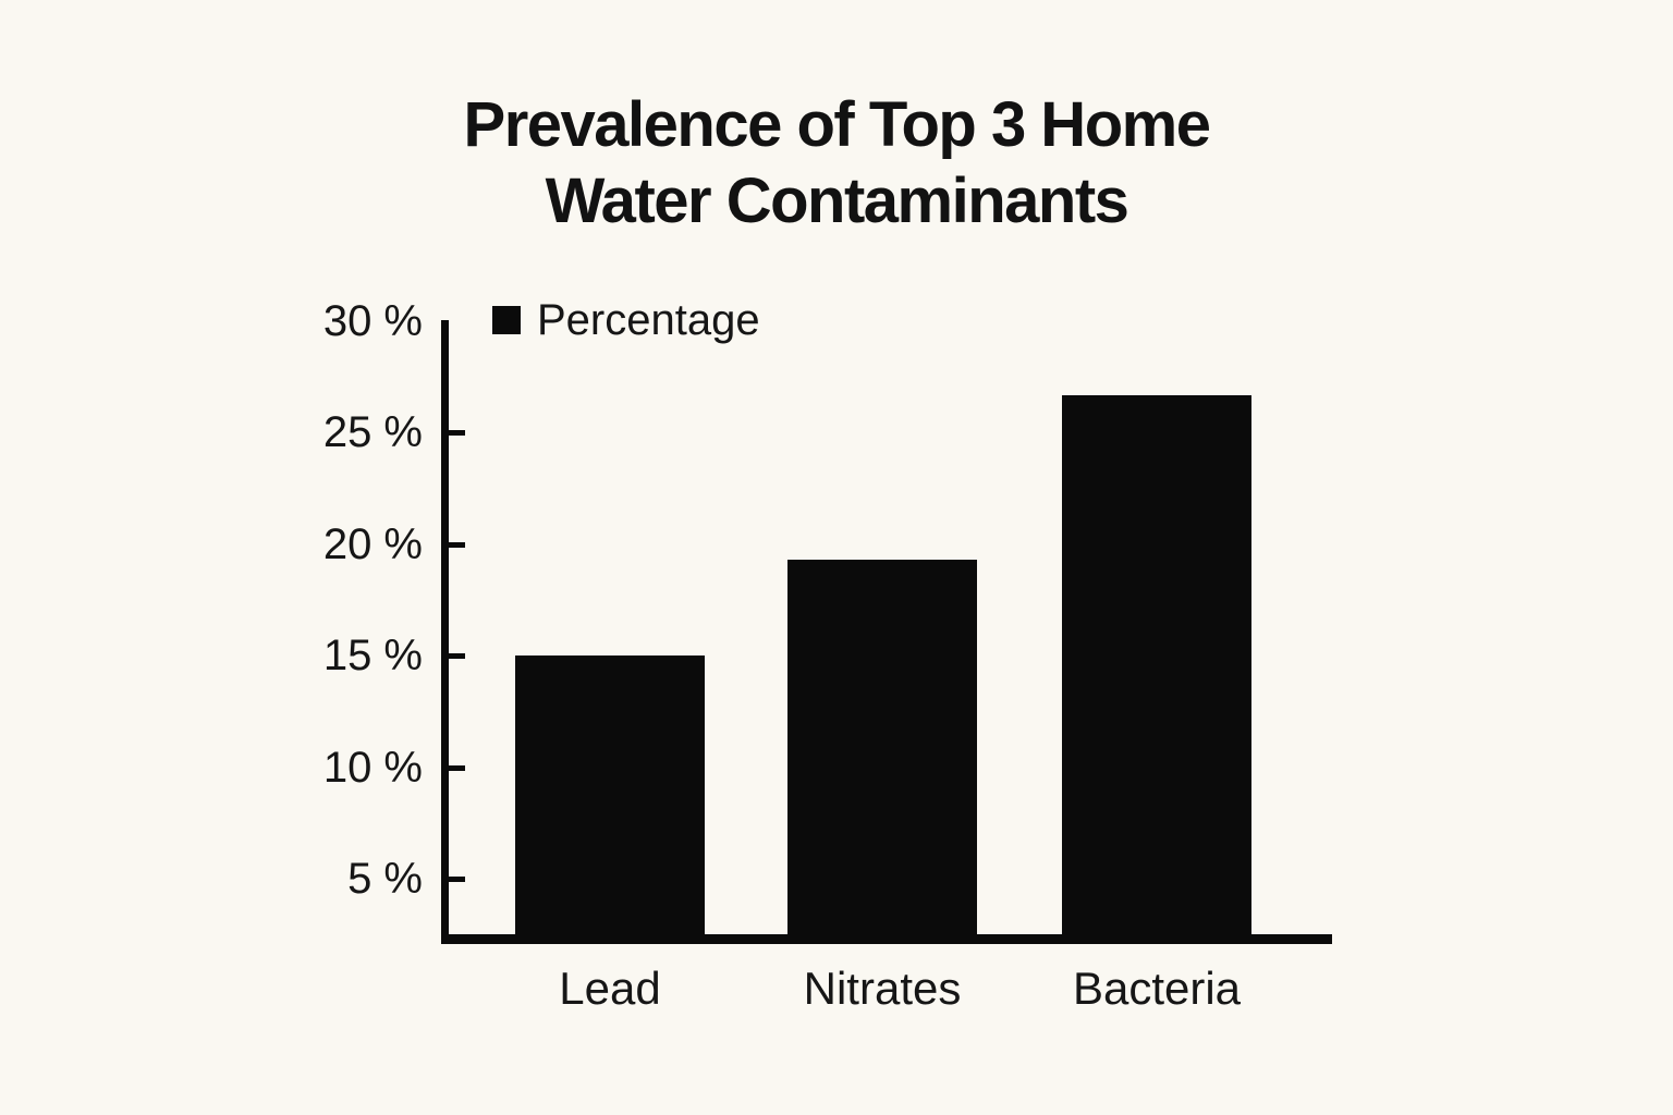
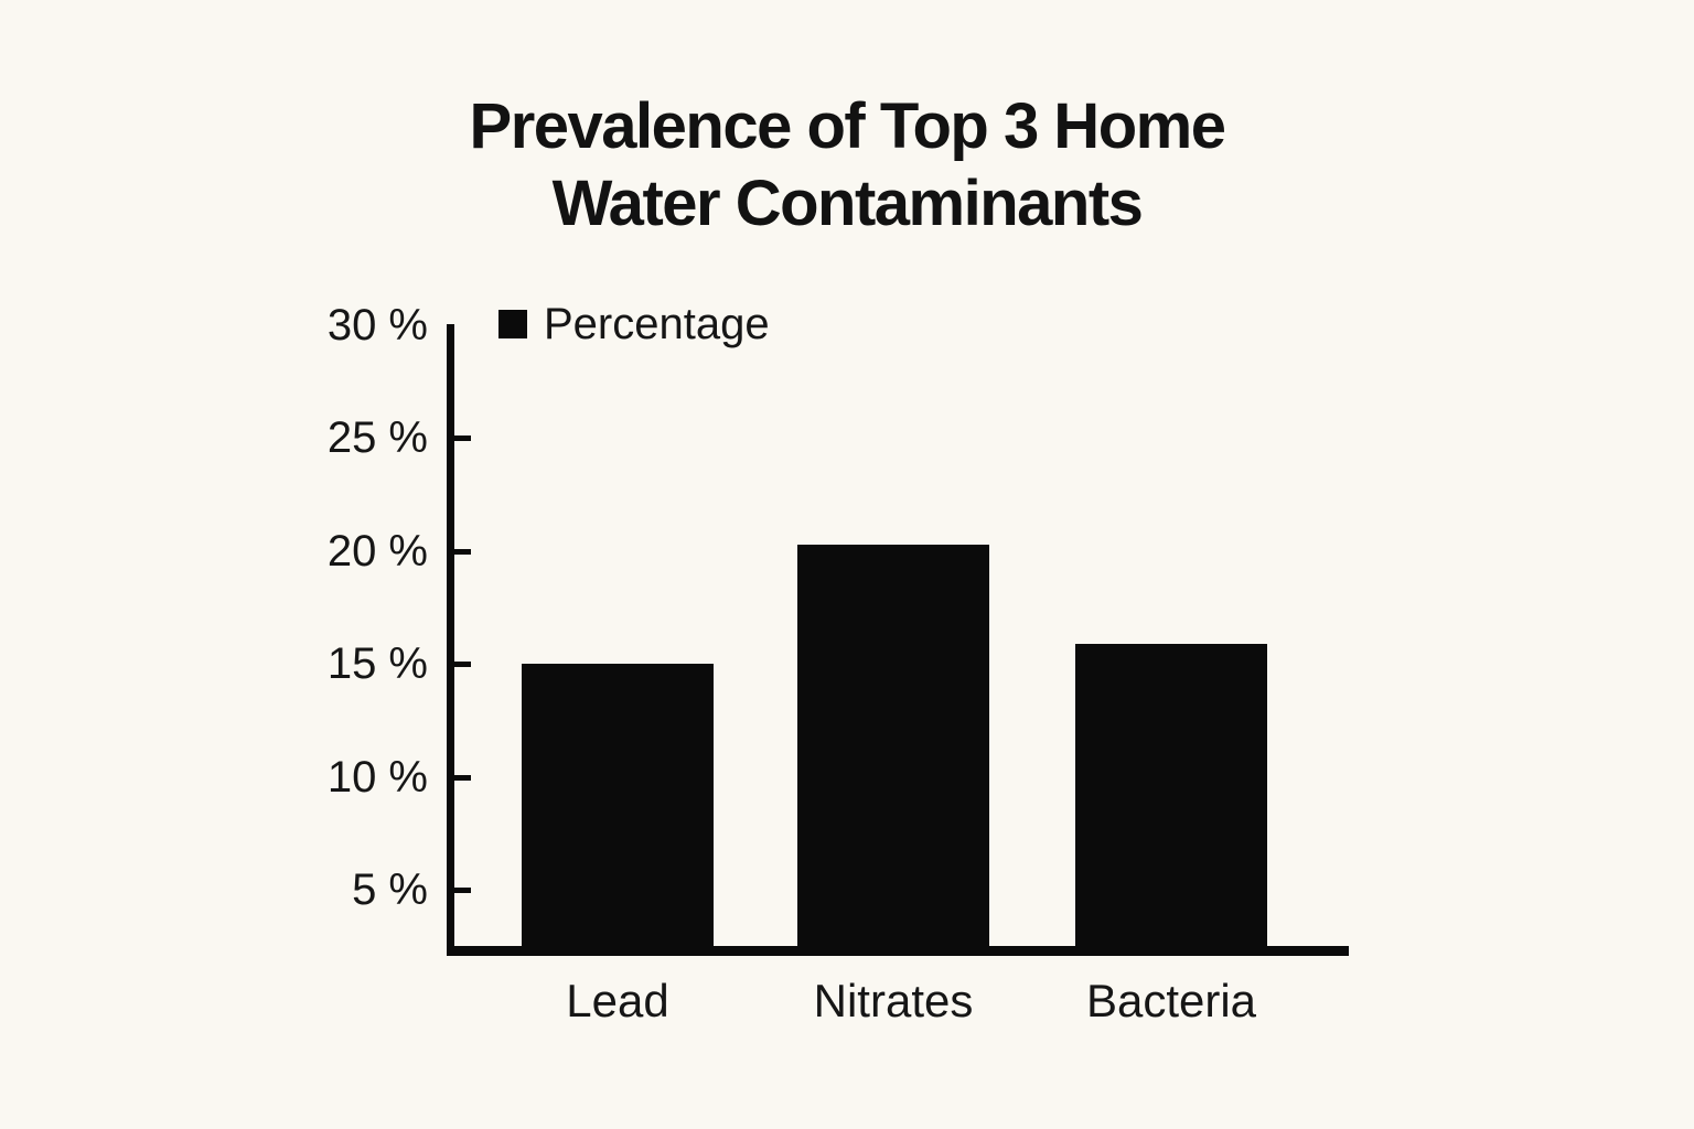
Nitrates: 19.3% -> 20.3%
Bacteria: 26.7% -> 15.9%
